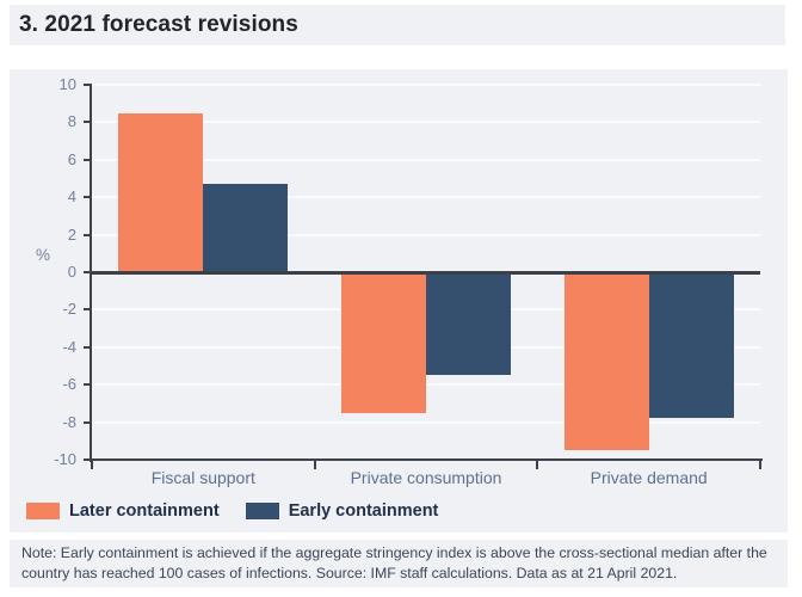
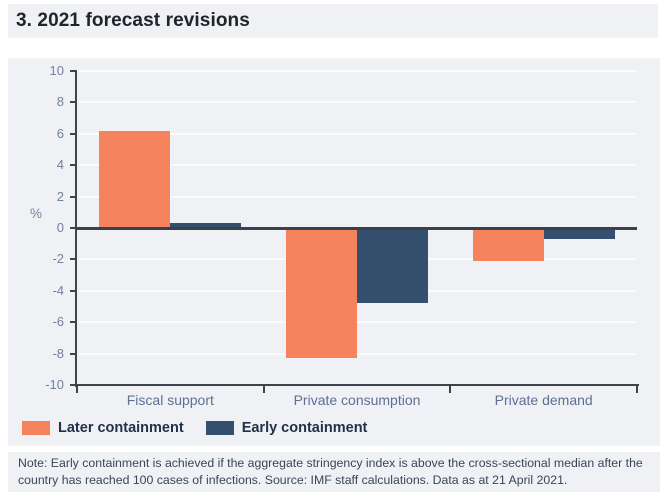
Later containment/Fiscal support: 8.5 -> 6.2
Early containment/Fiscal support: 4.7 -> 0.3
Later containment/Private consumption: -7.5 -> -8.3
Early containment/Private consumption: -5.5 -> -4.8
Later containment/Private demand: -9.5 -> -2.1
Early containment/Private demand: -7.8 -> -0.7
